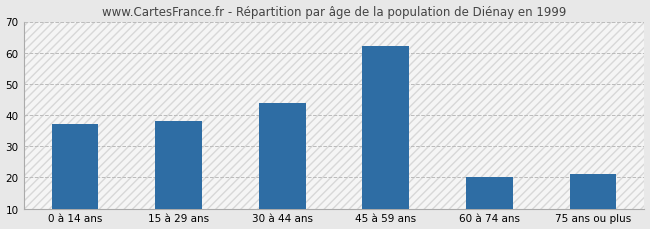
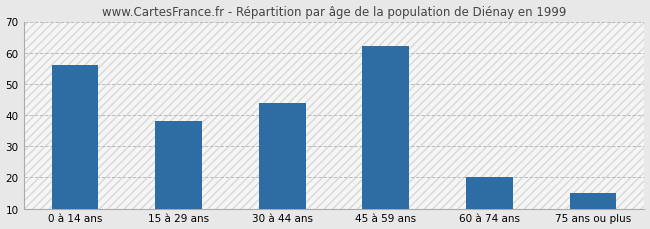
0 à 14 ans: 37 -> 56
75 ans ou plus: 21 -> 15
